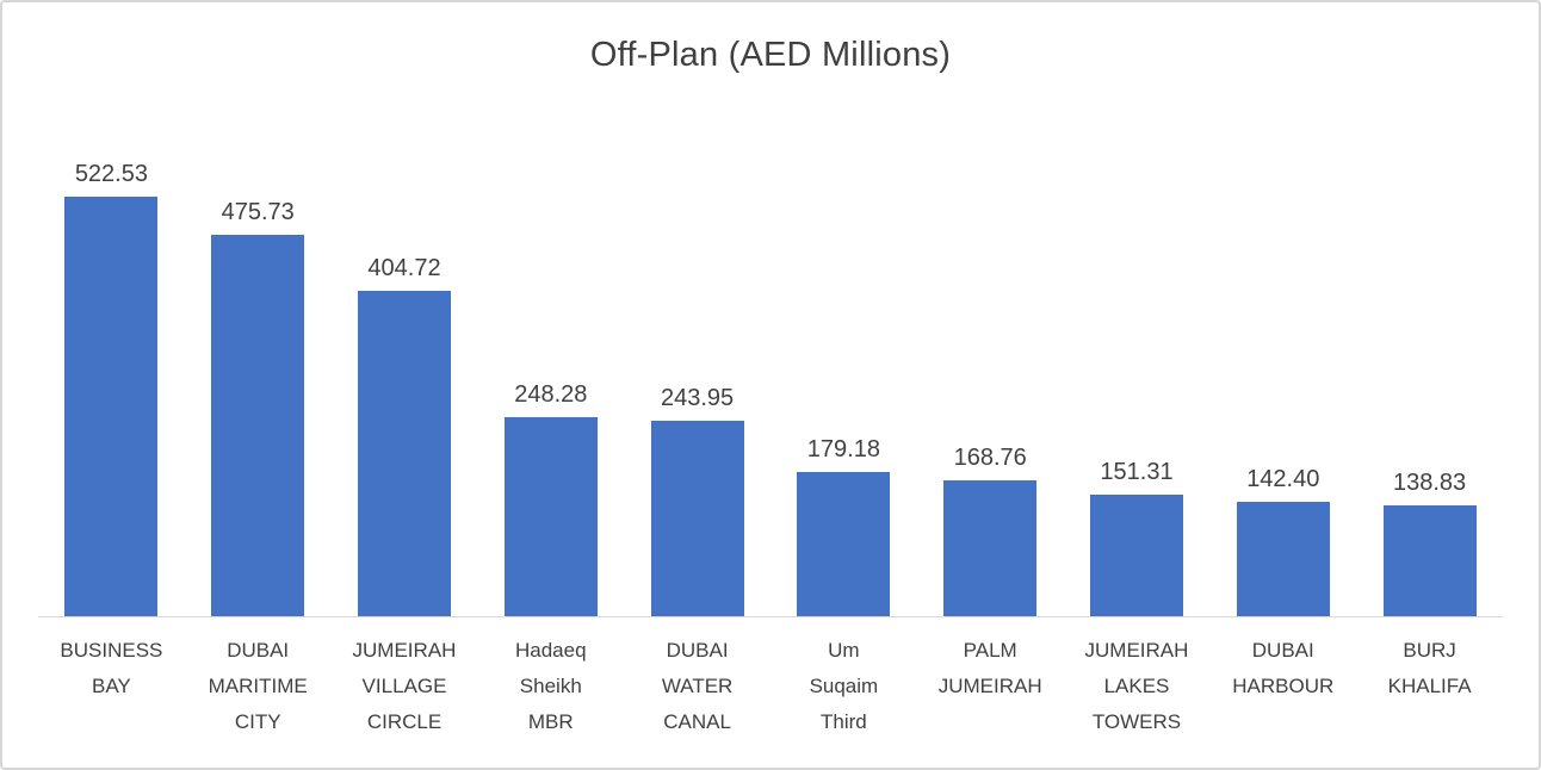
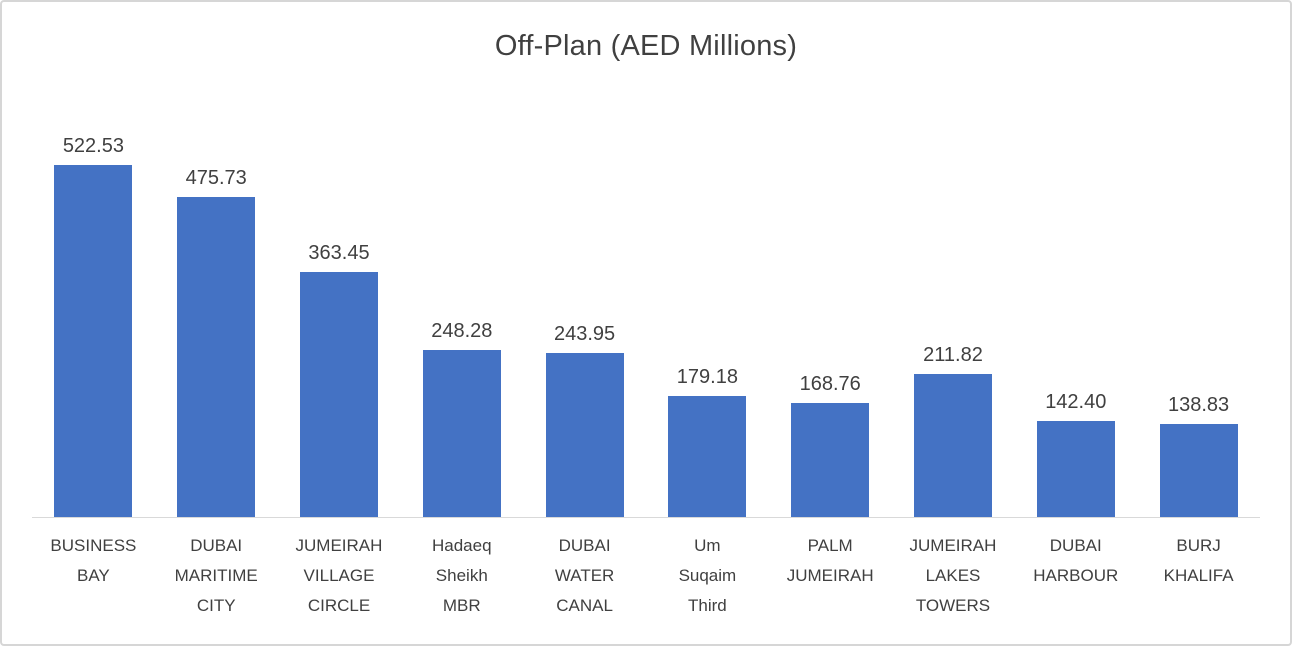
JUMEIRAH VILLAGE CIRCLE: 404.72 -> 363.45
JUMEIRAH LAKES TOWERS: 151.31 -> 211.82
